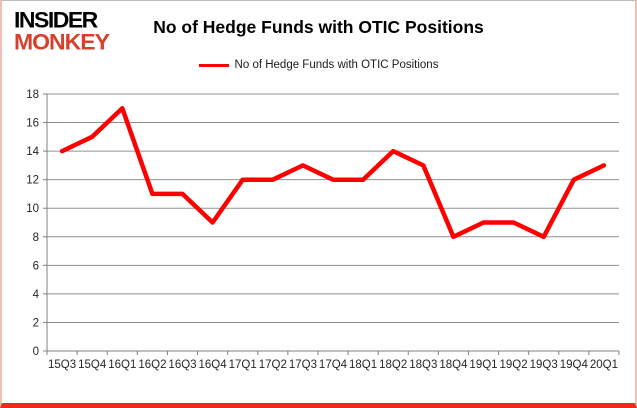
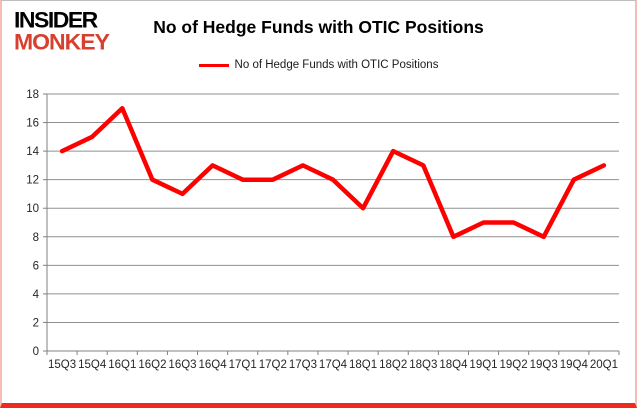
16Q2: 11 -> 12
16Q4: 9 -> 13
18Q1: 12 -> 10
